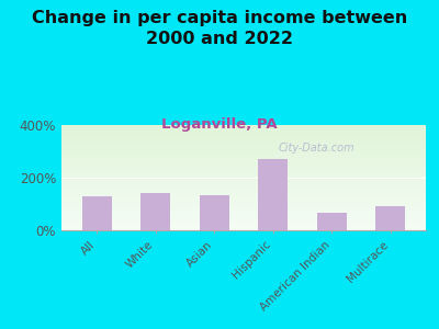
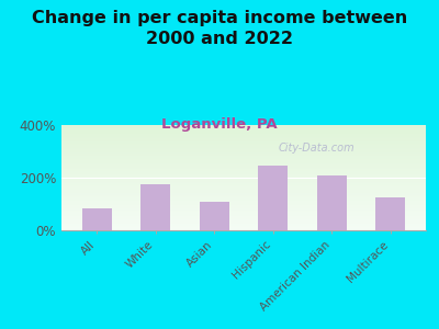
All: 130% -> 85%
White: 140% -> 175%
Asian: 135% -> 110%
Hispanic: 270% -> 245%
American Indian: 65% -> 210%
Multirace: 90% -> 125%
